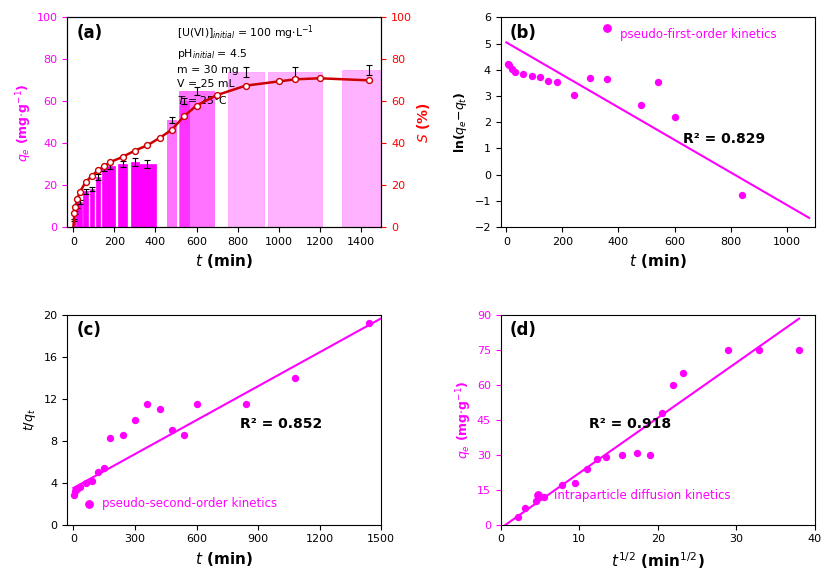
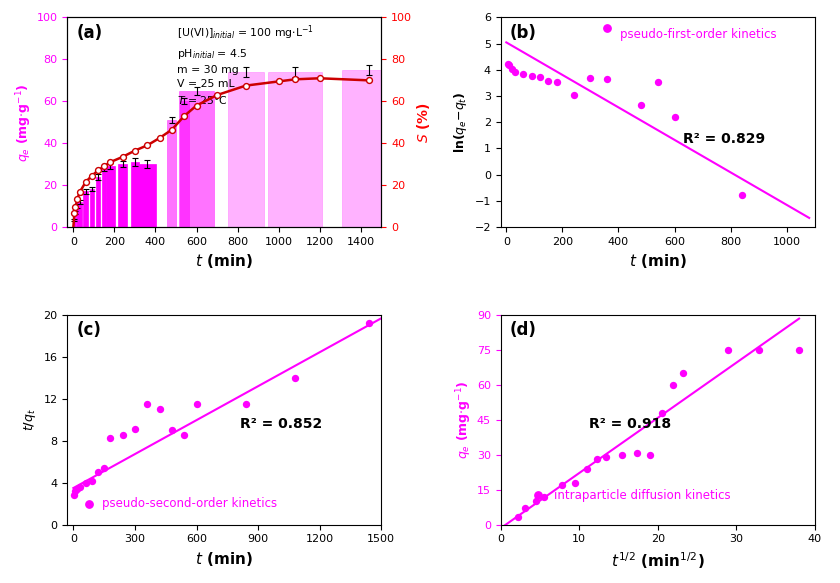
300: 10.0 -> 9.1
